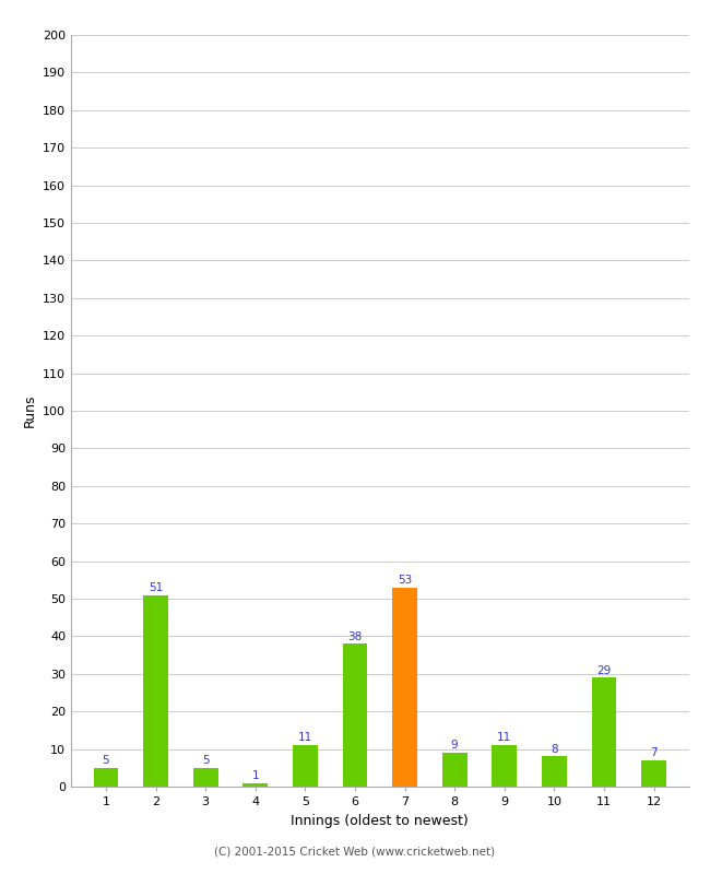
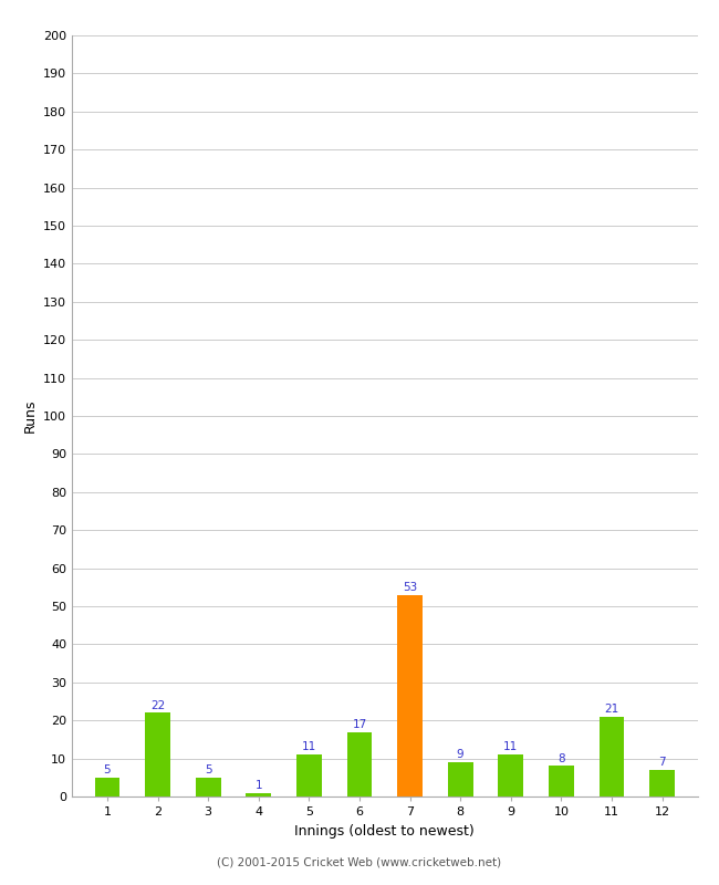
2: 51 -> 22
6: 38 -> 17
11: 29 -> 21
